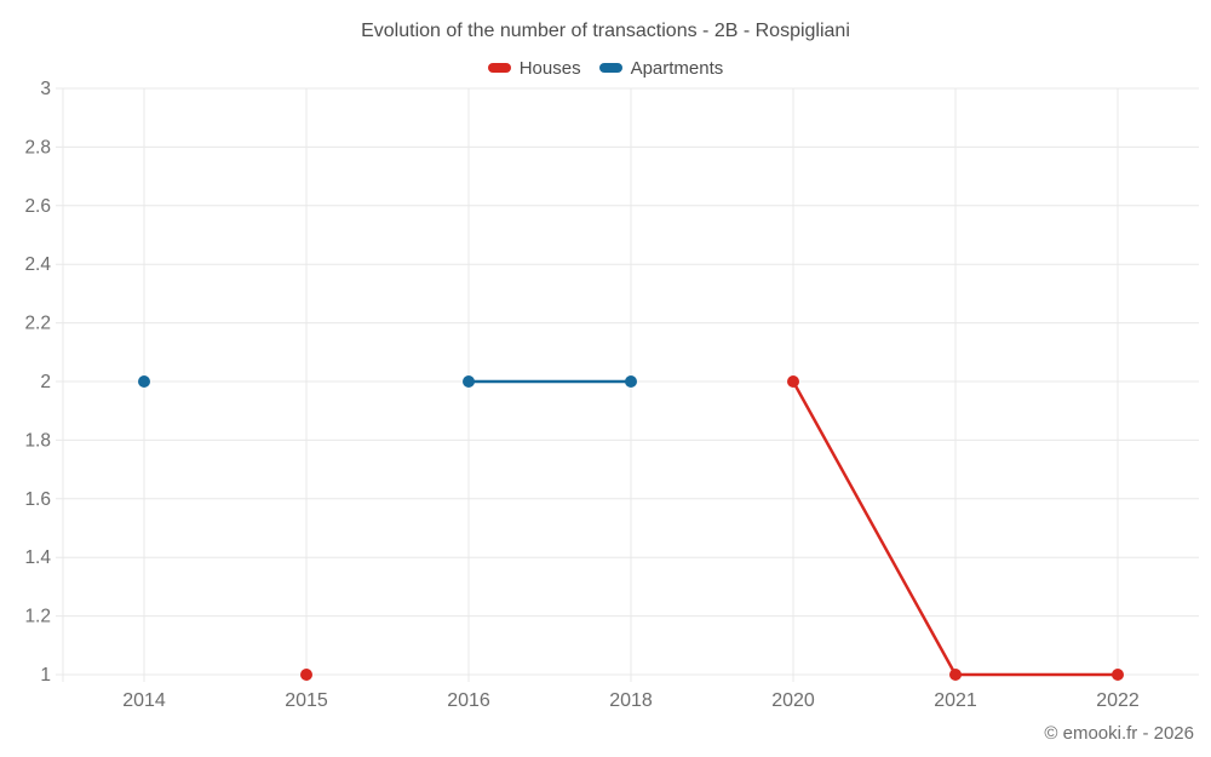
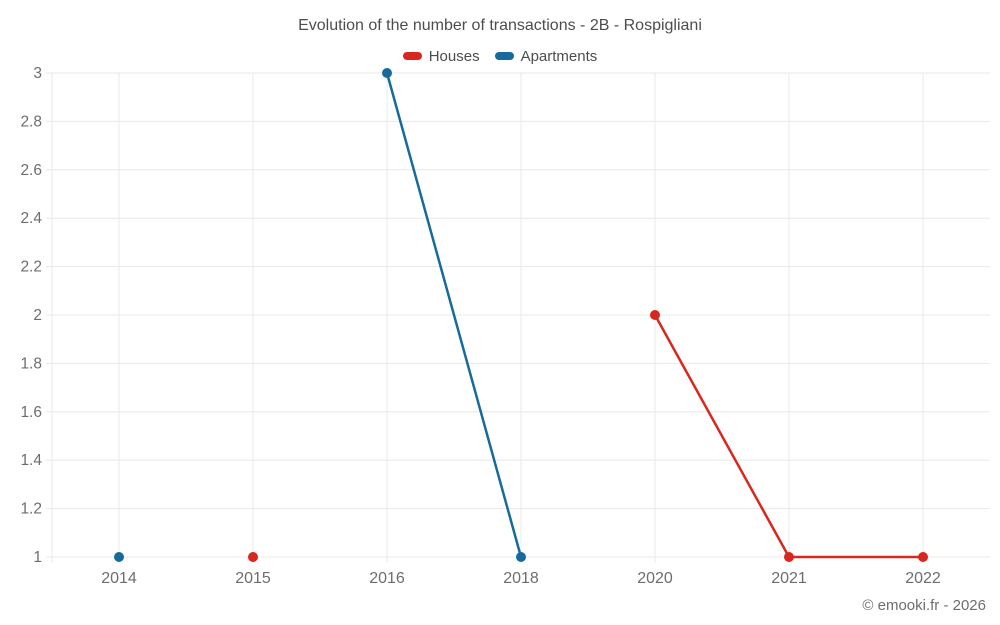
Apartments/2014: 2 -> 1
Apartments/2016: 2 -> 3
Apartments/2018: 2 -> 1
